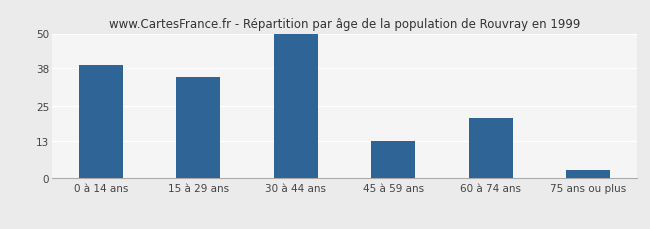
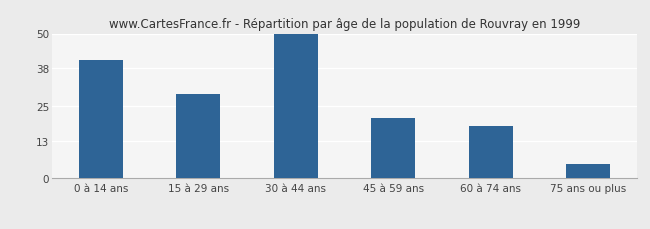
0 à 14 ans: 39 -> 41
15 à 29 ans: 35 -> 29
45 à 59 ans: 13 -> 21
60 à 74 ans: 21 -> 18
75 ans ou plus: 3 -> 5
